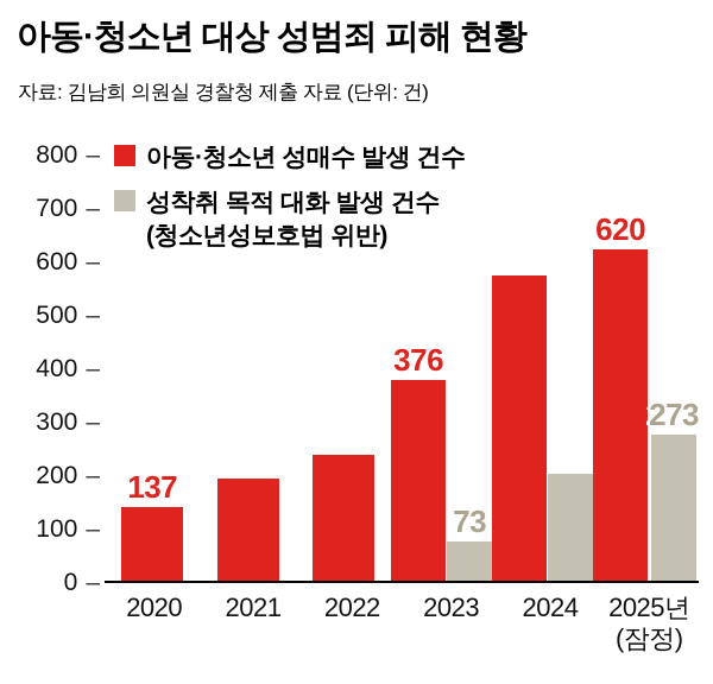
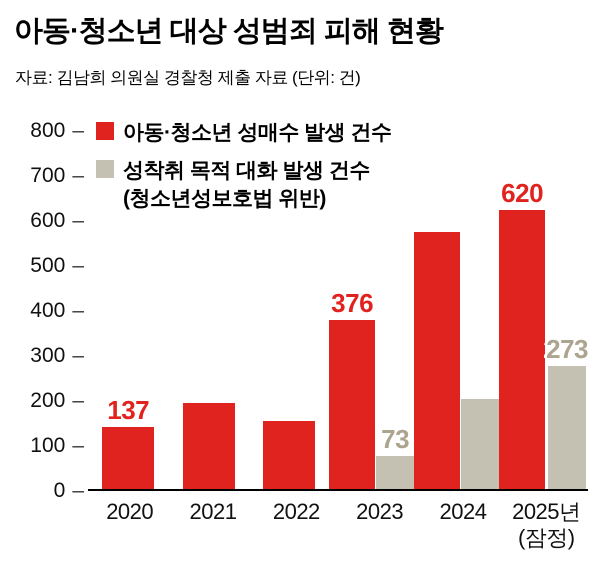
아동·청소년 성매수 발생 건수/2022: 240 -> 150
